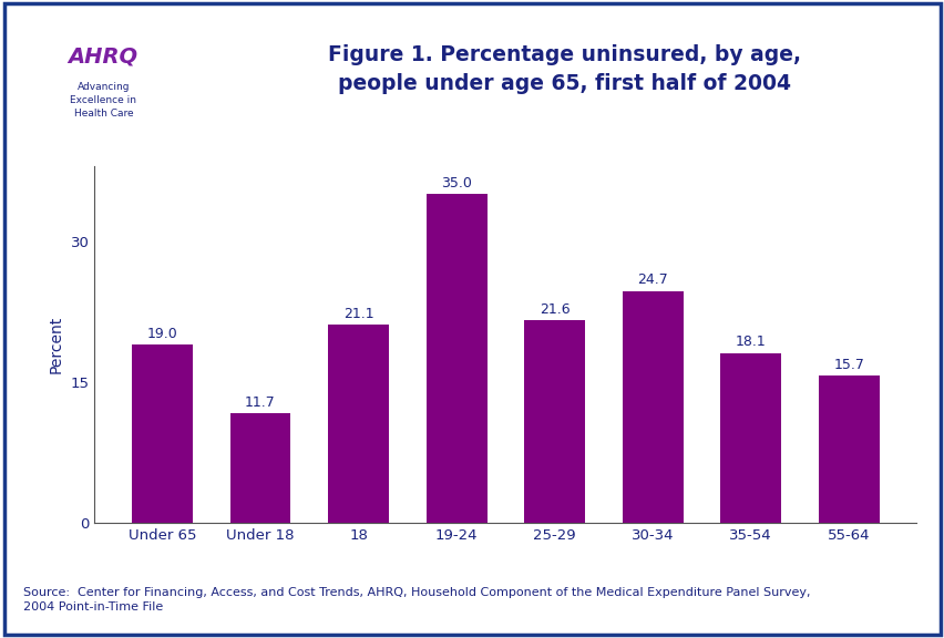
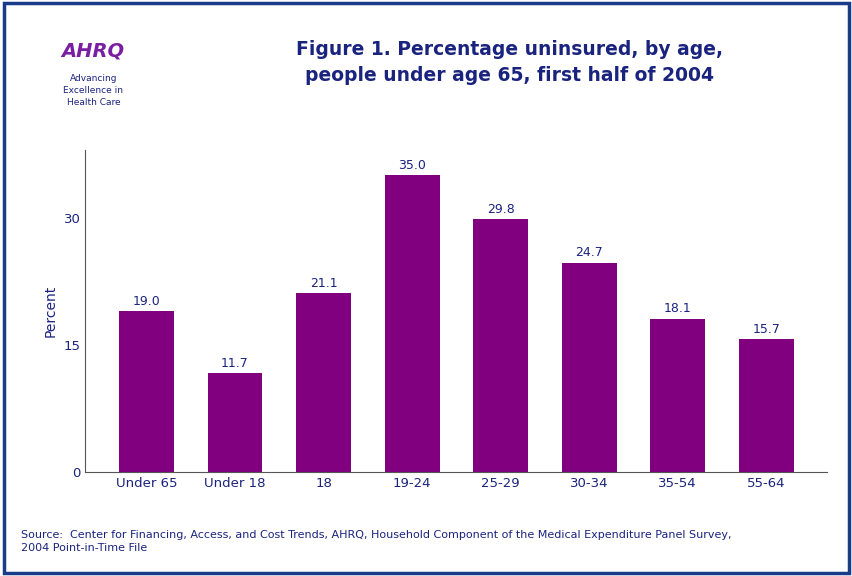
25-29: 21.6 -> 29.8
